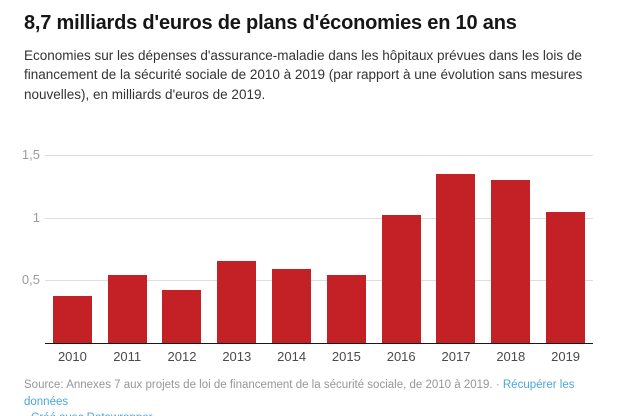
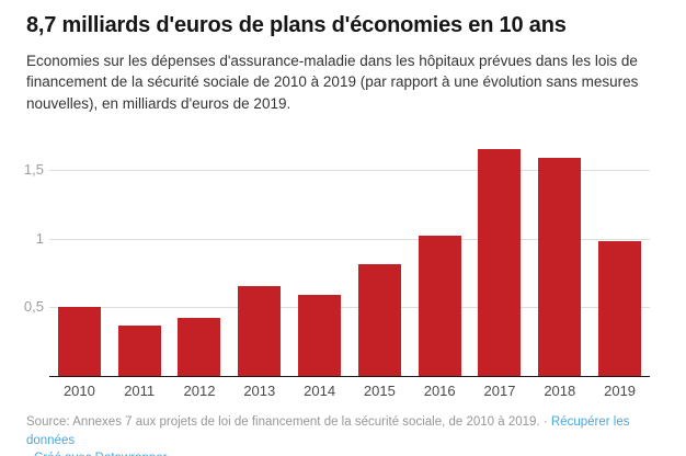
2010: 0,38 -> 0,51
2011: 0,55 -> 0,37
2015: 0,55 -> 0,82
2017: 1,36 -> 1,66
2018: 1,31 -> 1,60
2019: 1,05 -> 0,99
